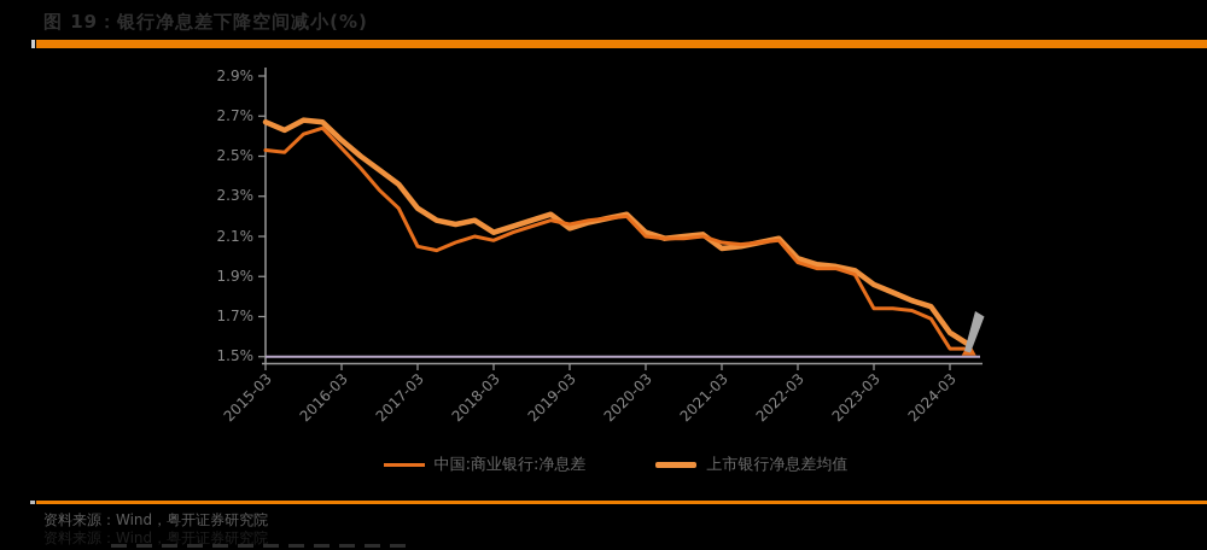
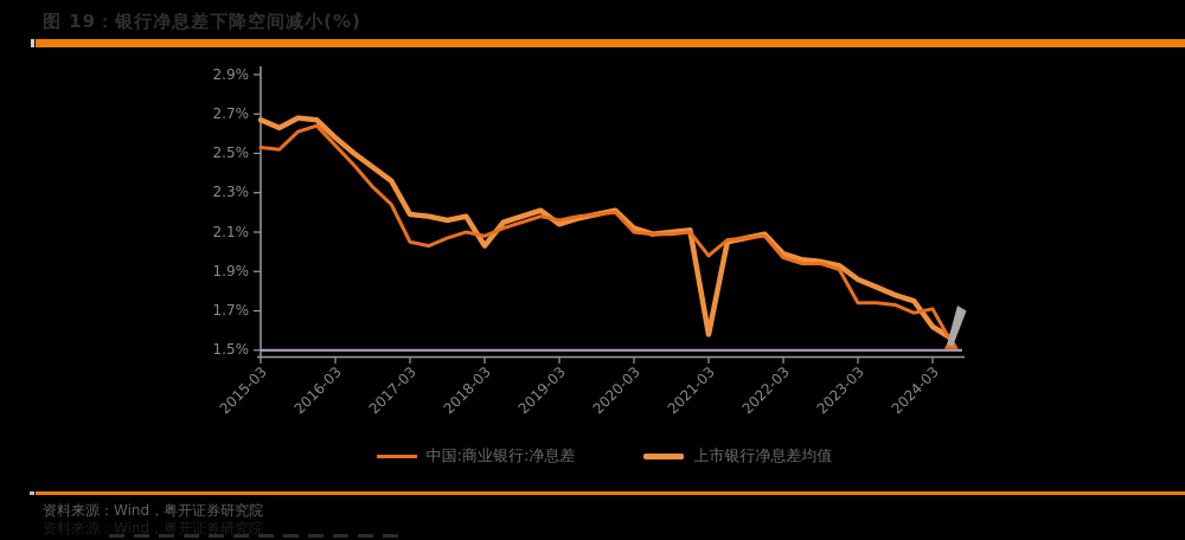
上市银行净息差均值/2017-03: 2.24% -> 2.19%
上市银行净息差均值/2018-03: 2.12% -> 2.03%
中国:商业银行:净息差/2021-03: 2.07% -> 1.98%
上市银行净息差均值/2021-03: 2.04% -> 1.58%
中国:商业银行:净息差/2024-03: 1.54% -> 1.71%
